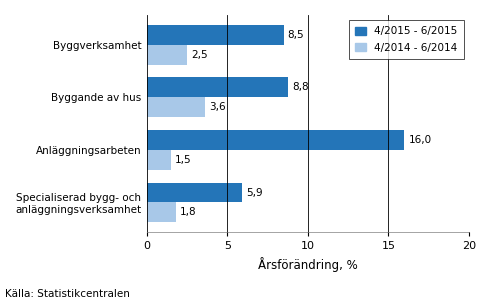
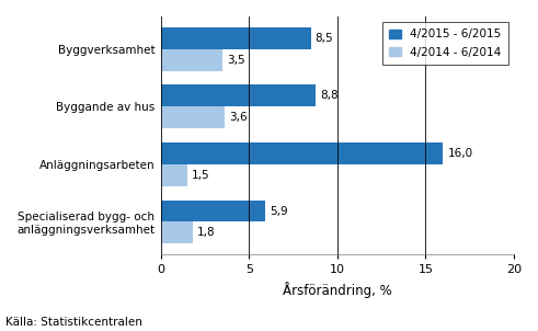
4/2014 - 6/2014/Byggverksamhet: 2,5 -> 3,5
